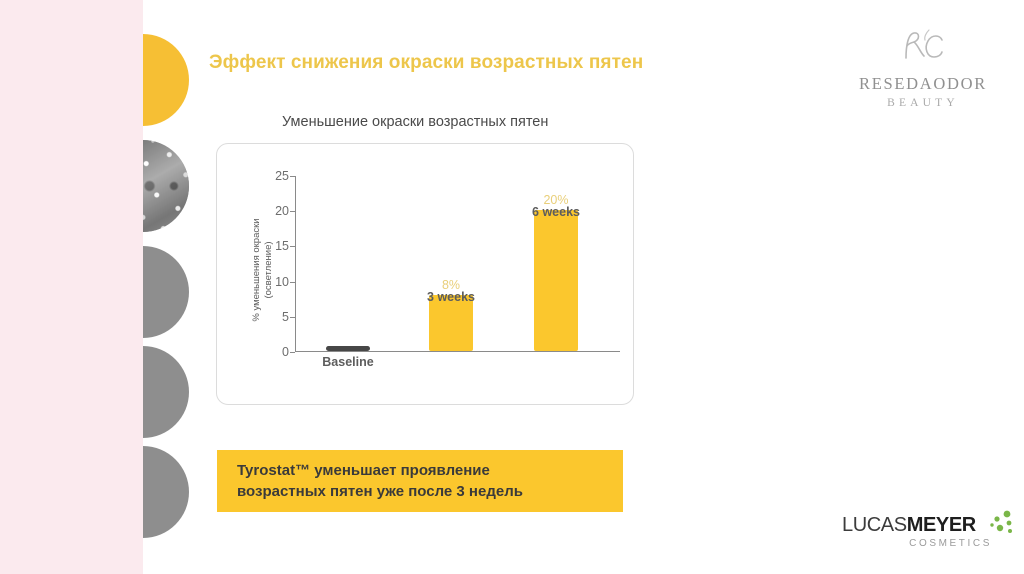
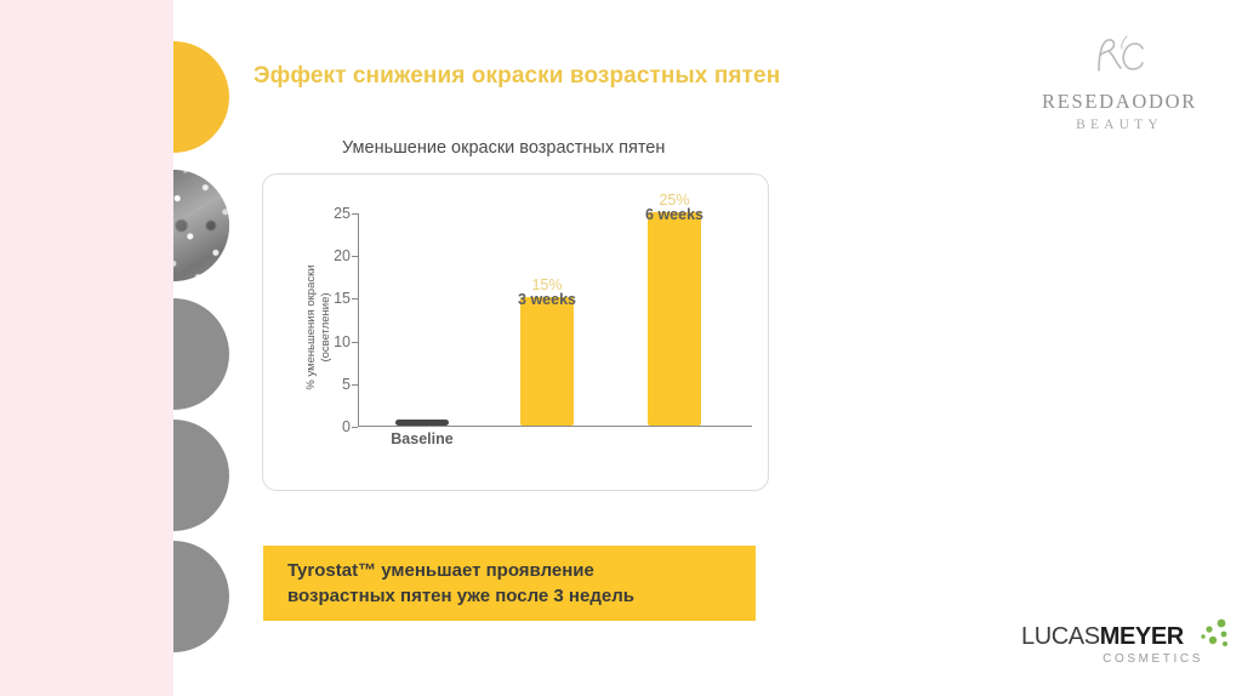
3 weeks: 8% -> 15%
6 weeks: 20% -> 25%
